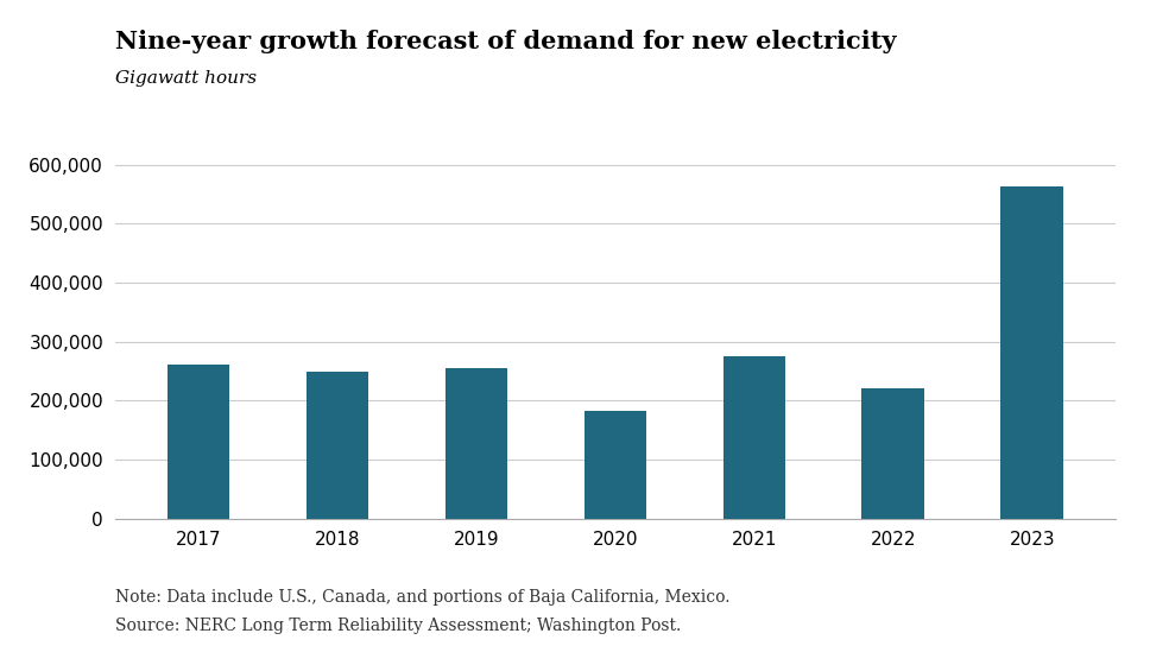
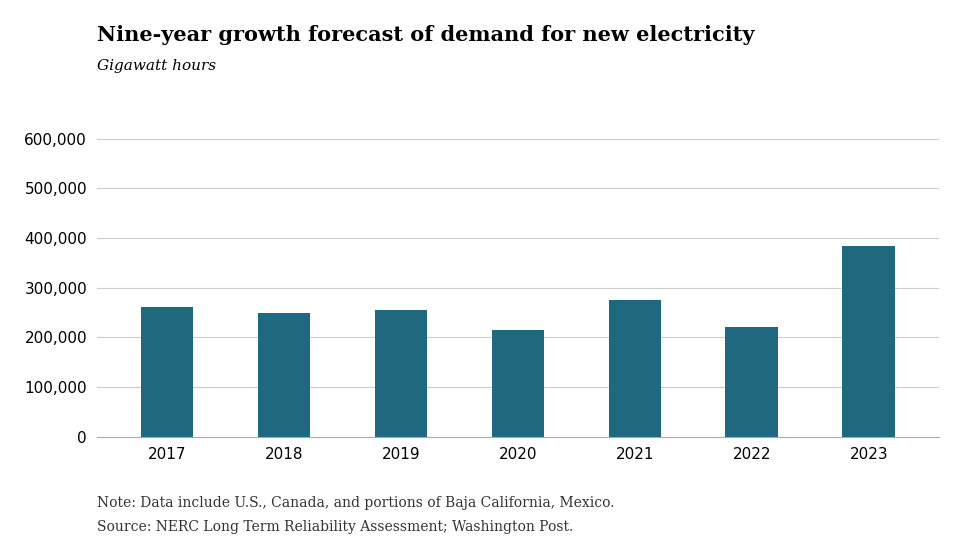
2020: 182,000 -> 215,000
2023: 563,000 -> 385,000
